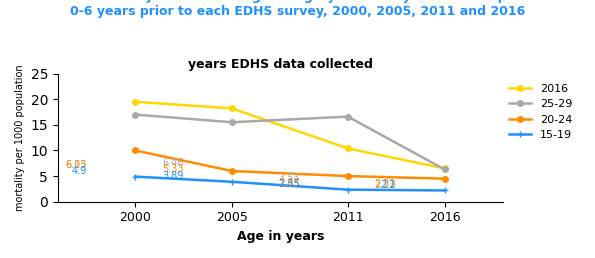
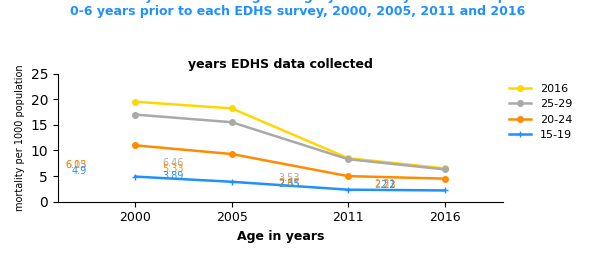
20-24/2000: 10.0 -> 11.0
20-24/2005: 6.0 -> 9.3
2016/2011: 10.4 -> 8.5
25-29/2011: 16.6 -> 8.3
